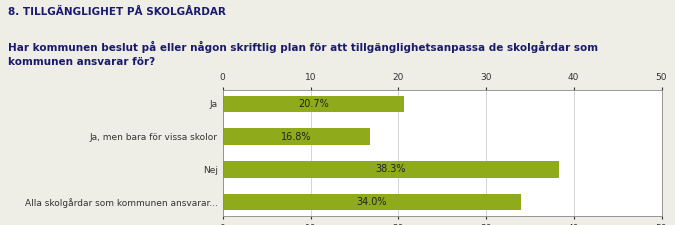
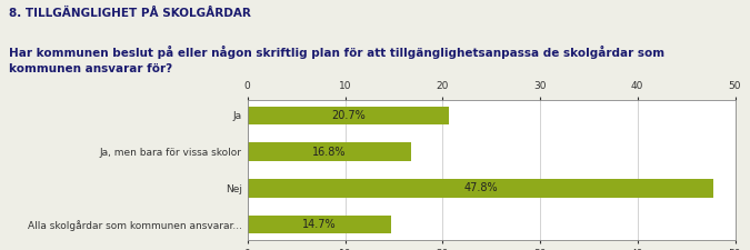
Nej: 38.3% -> 47.8%
Alla skolgårdar som kommunen ansvarar...: 34.0% -> 14.7%
